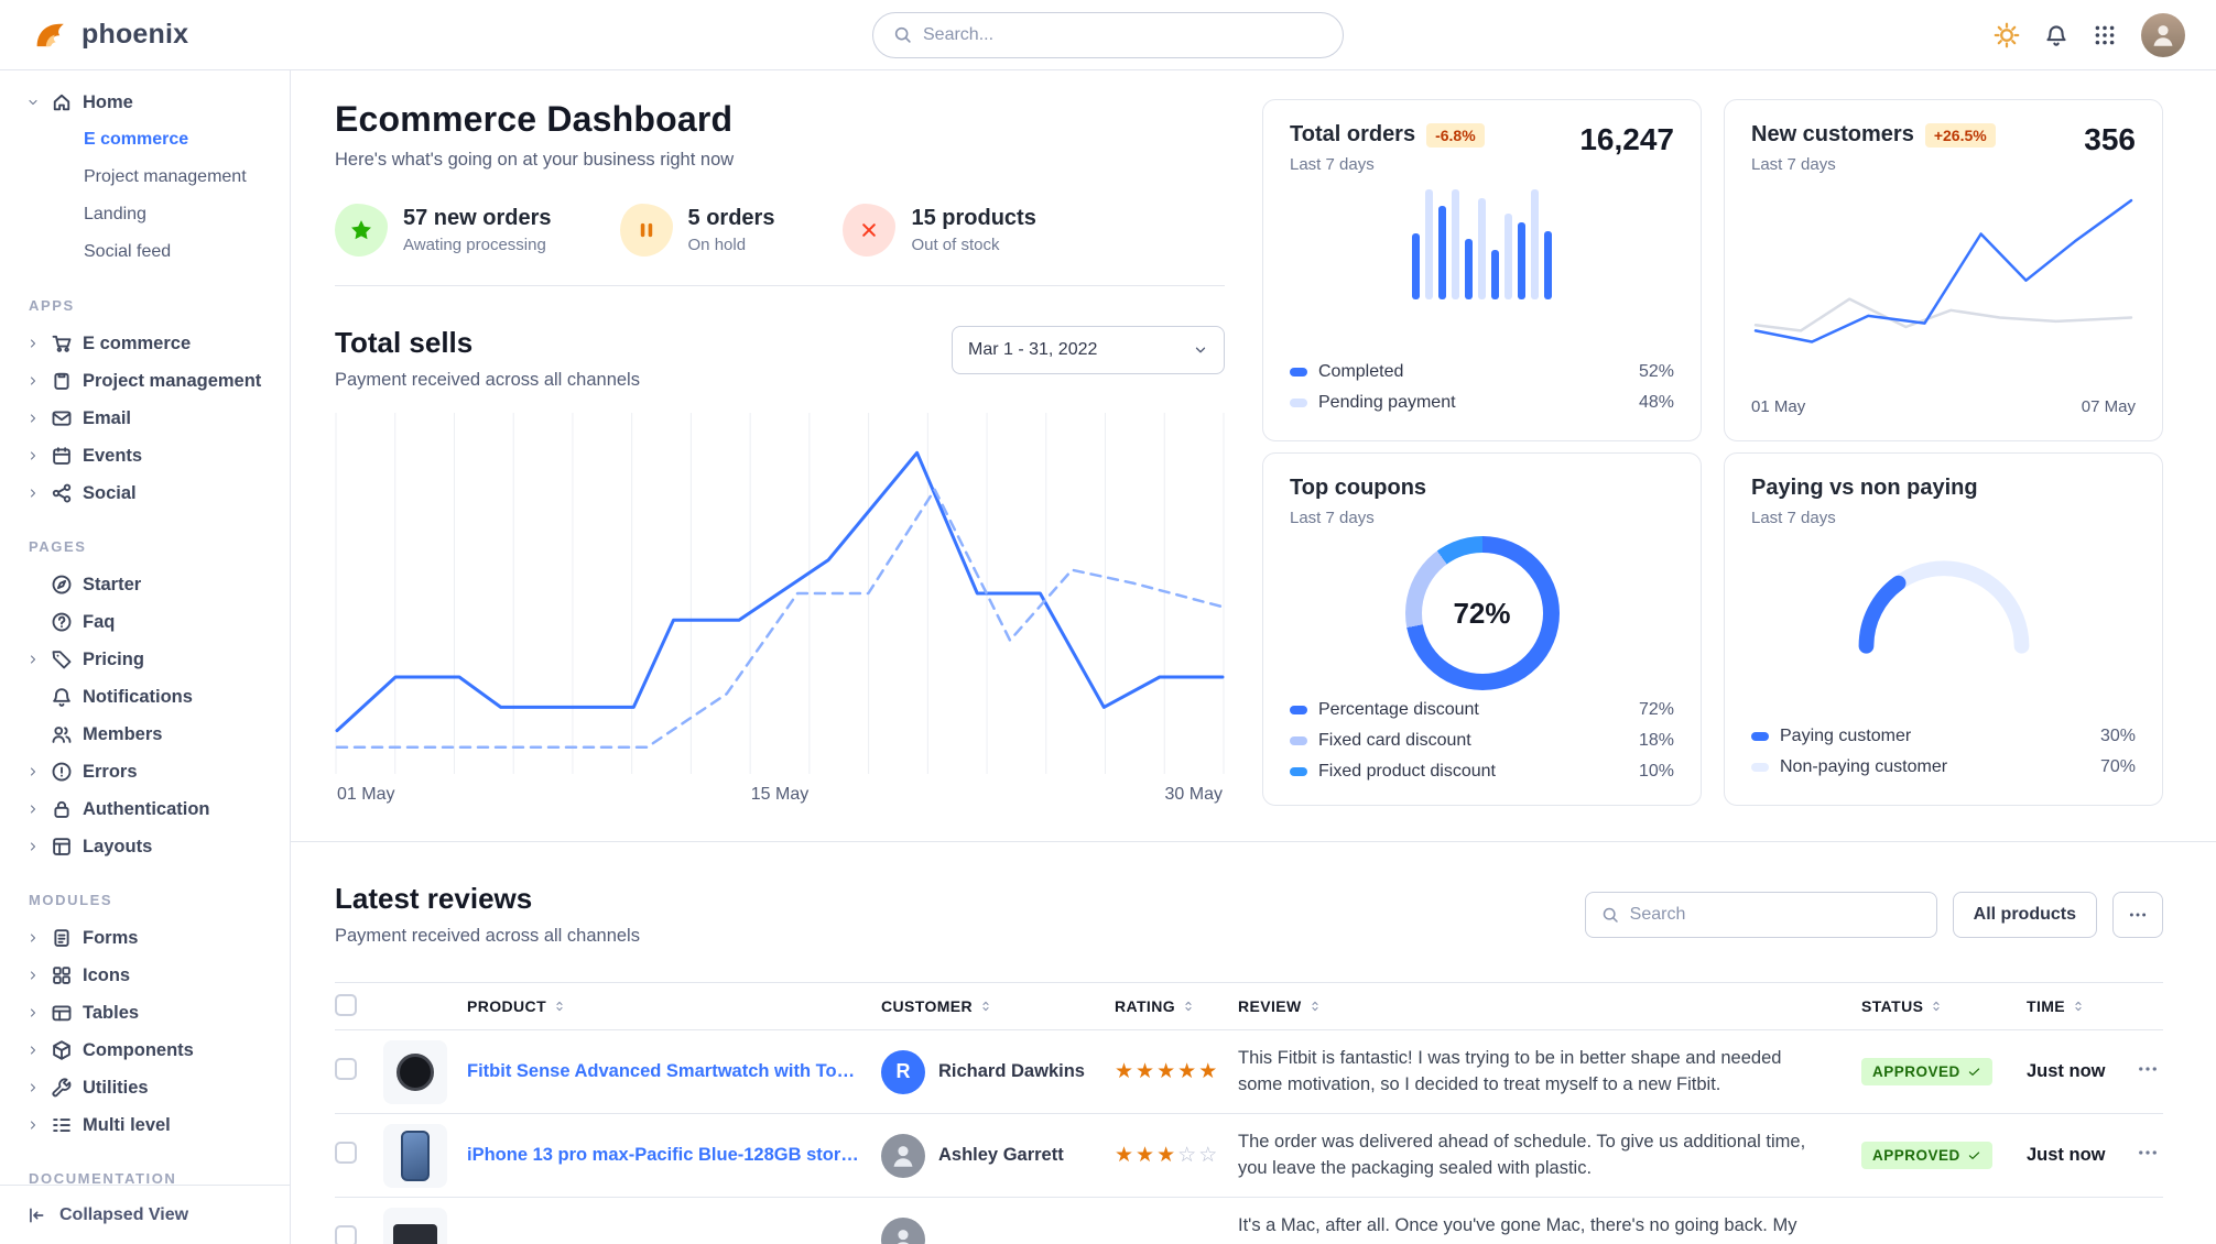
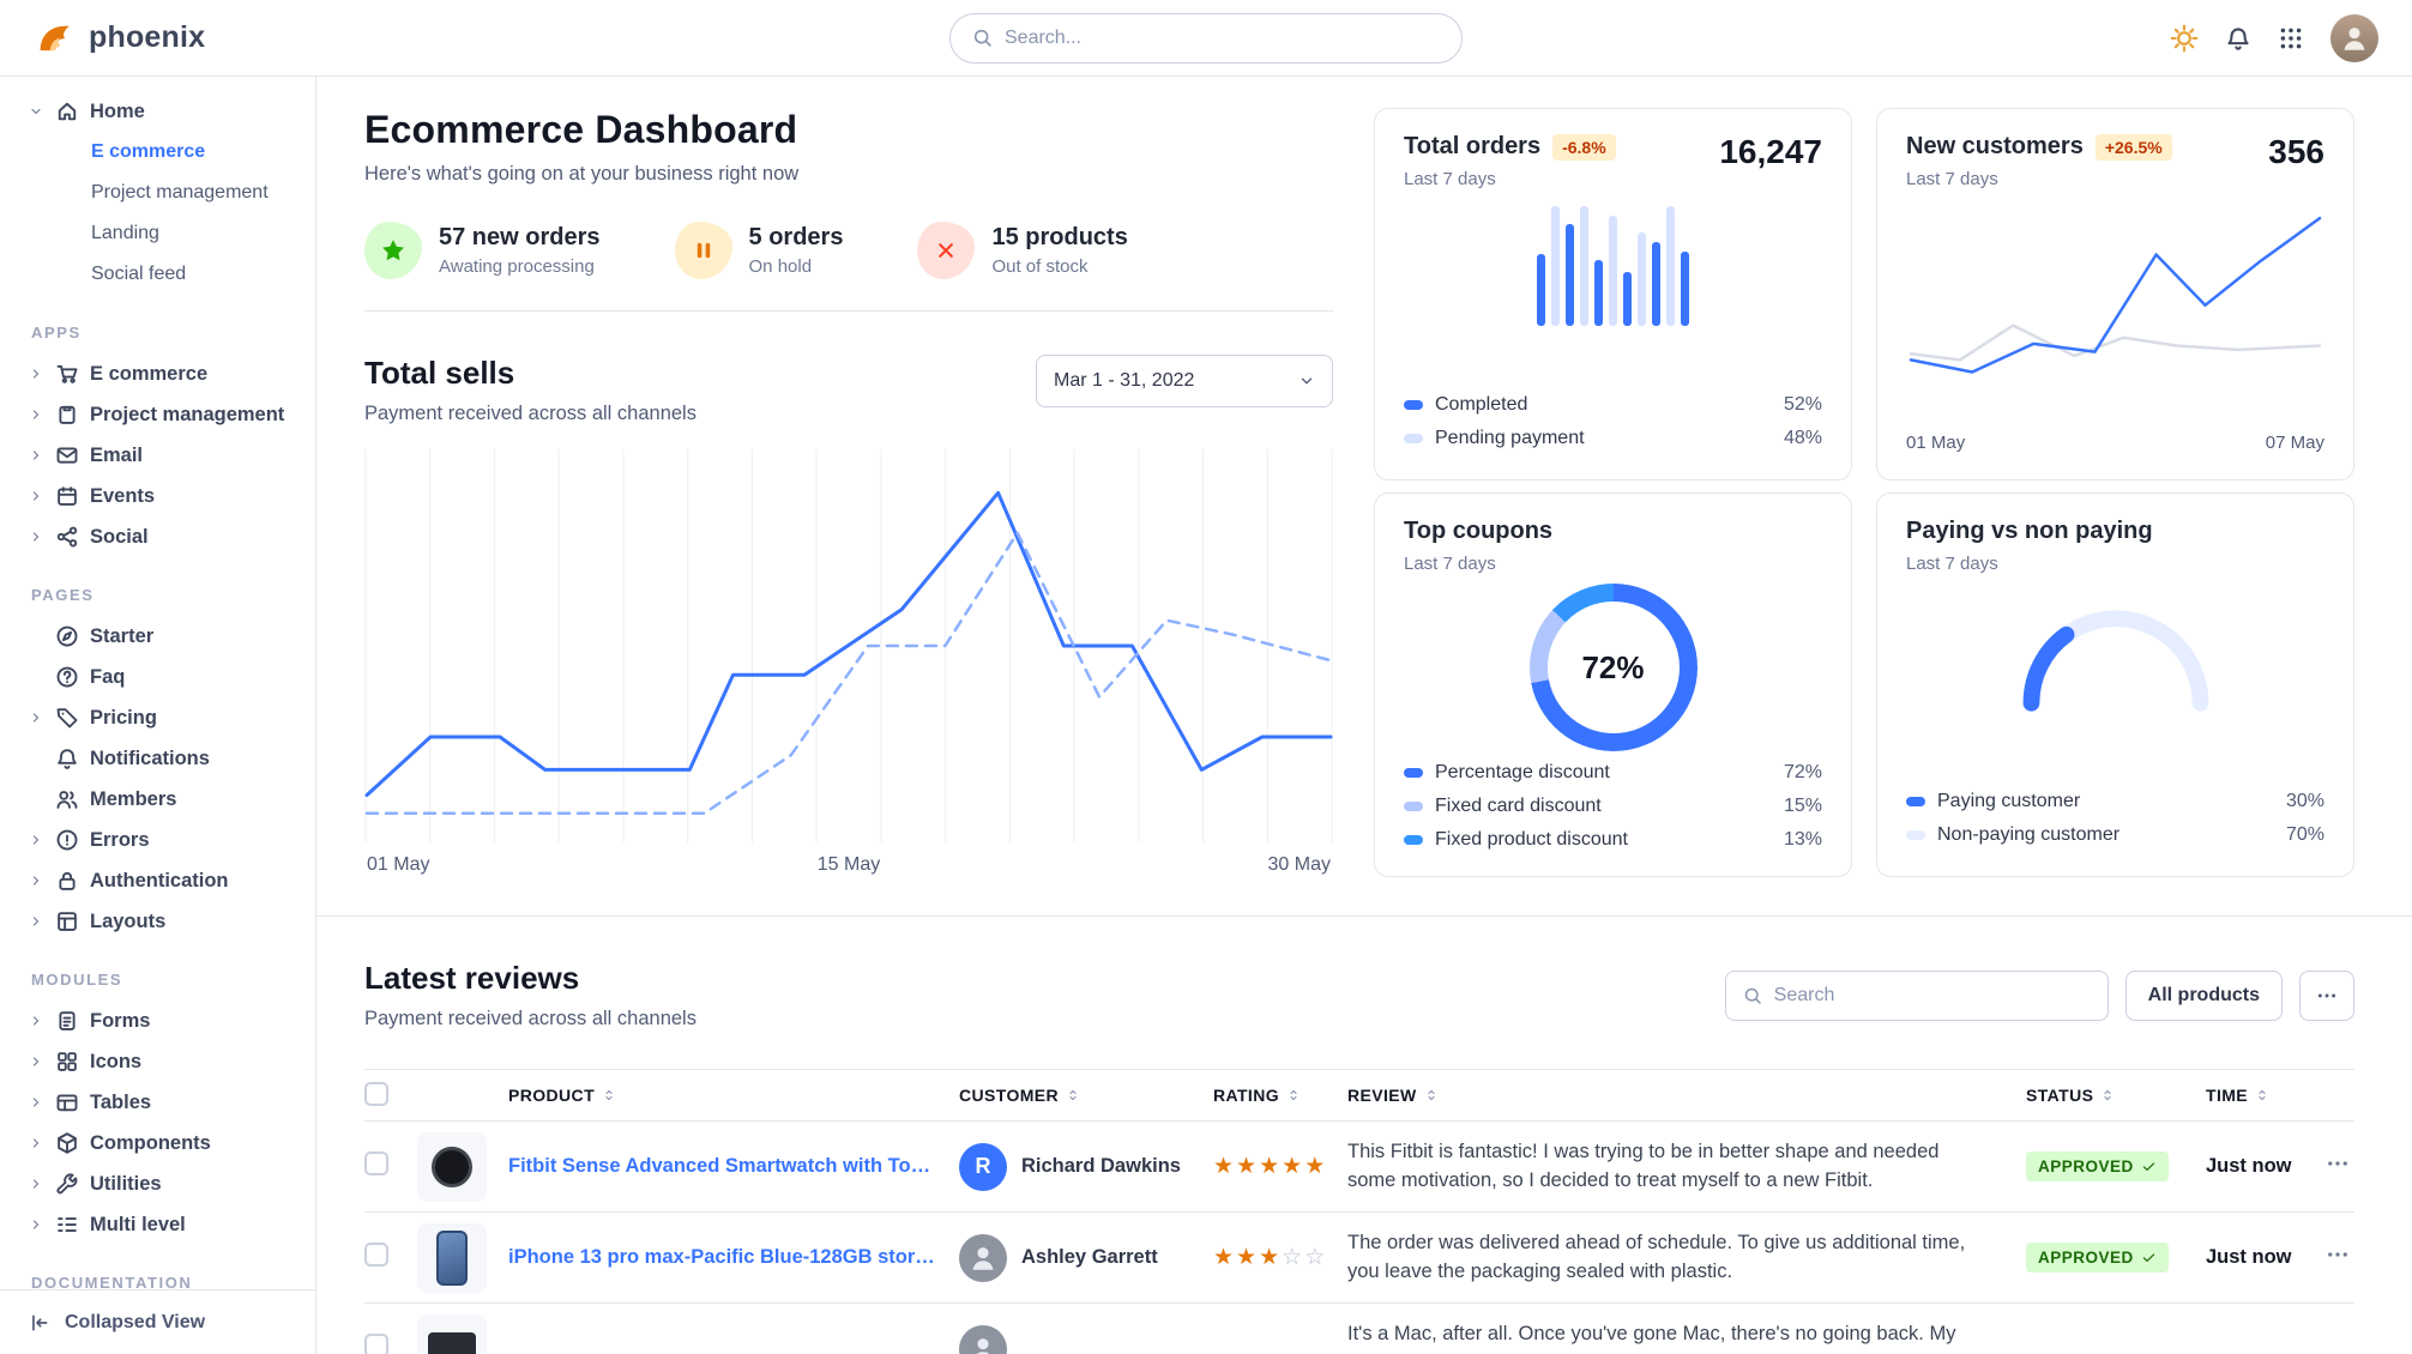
Top coupons/Fixed card discount: 18% -> 15%
Top coupons/Fixed product discount: 10% -> 13%
